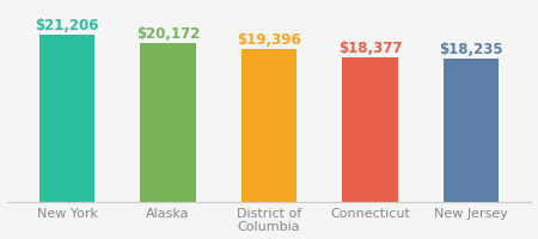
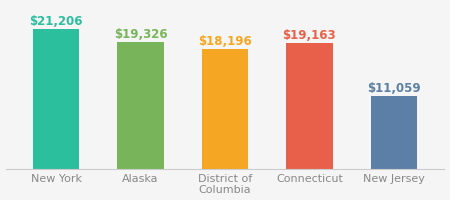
Alaska: $20,172 -> $19,326
District of Columbia: $19,396 -> $18,196
Connecticut: $18,377 -> $19,163
New Jersey: $18,235 -> $11,059
